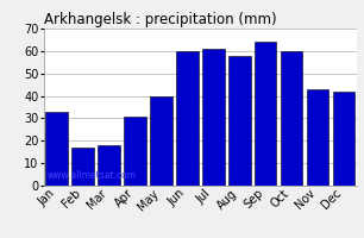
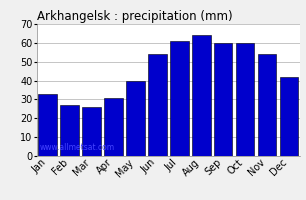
Feb: 17 -> 27
Mar: 18 -> 26
Jun: 60 -> 54
Aug: 58 -> 64
Sep: 64 -> 60
Nov: 43 -> 54
